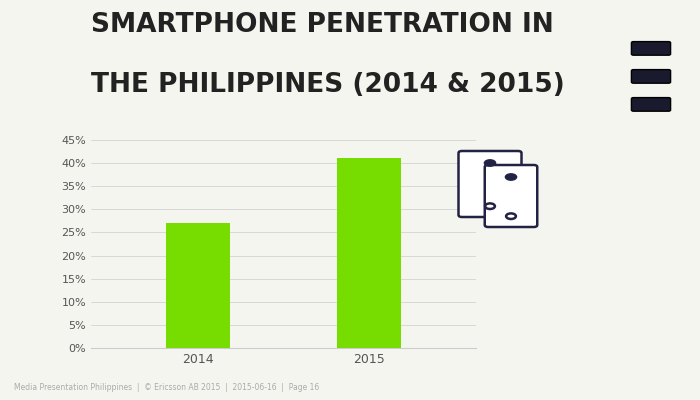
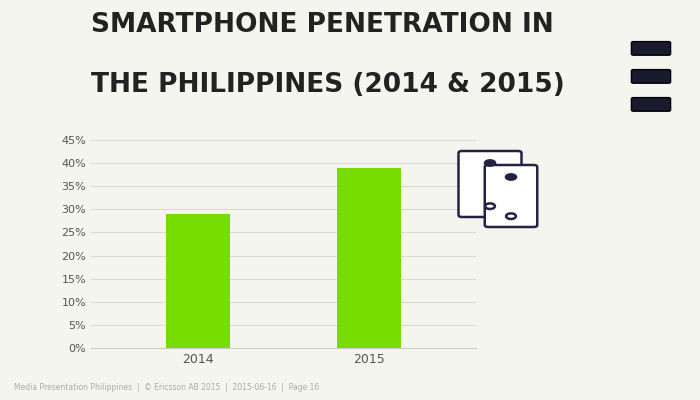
2014: 27% -> 29%
2015: 41% -> 39%
